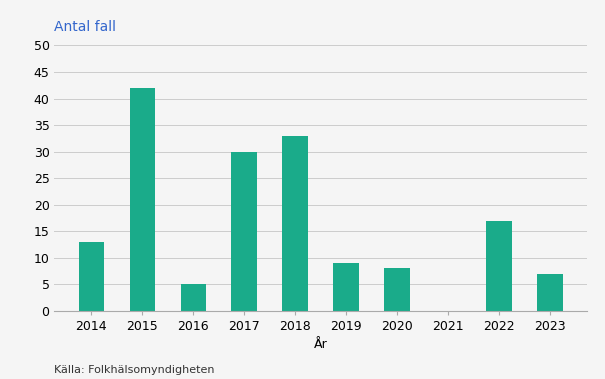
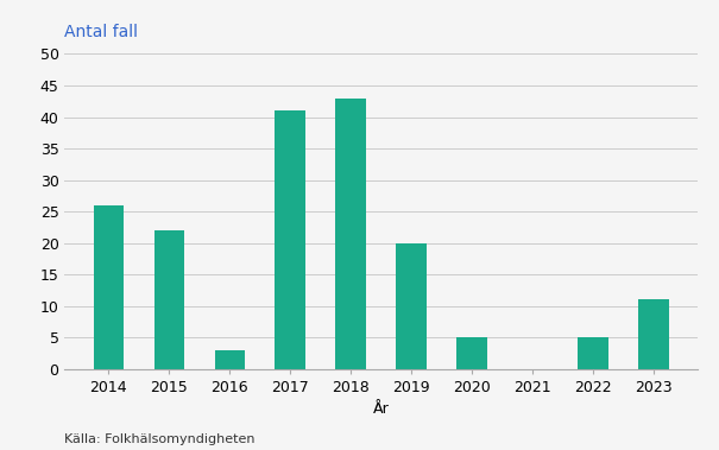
2014: 13 -> 26
2015: 42 -> 22
2016: 5 -> 3
2017: 30 -> 41
2018: 33 -> 43
2019: 9 -> 20
2020: 8 -> 5
2022: 17 -> 5
2023: 7 -> 11
